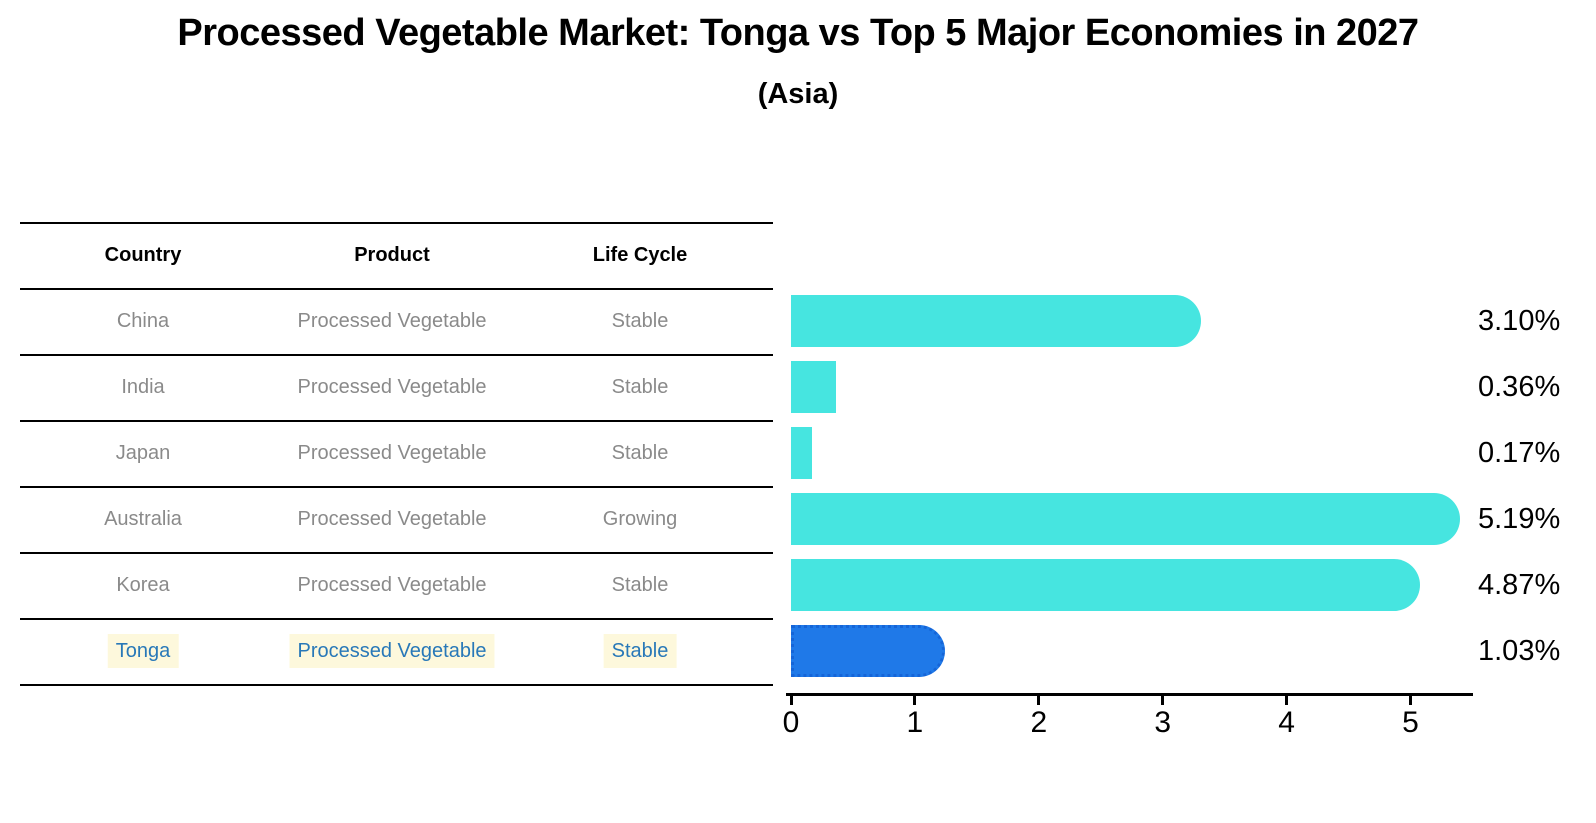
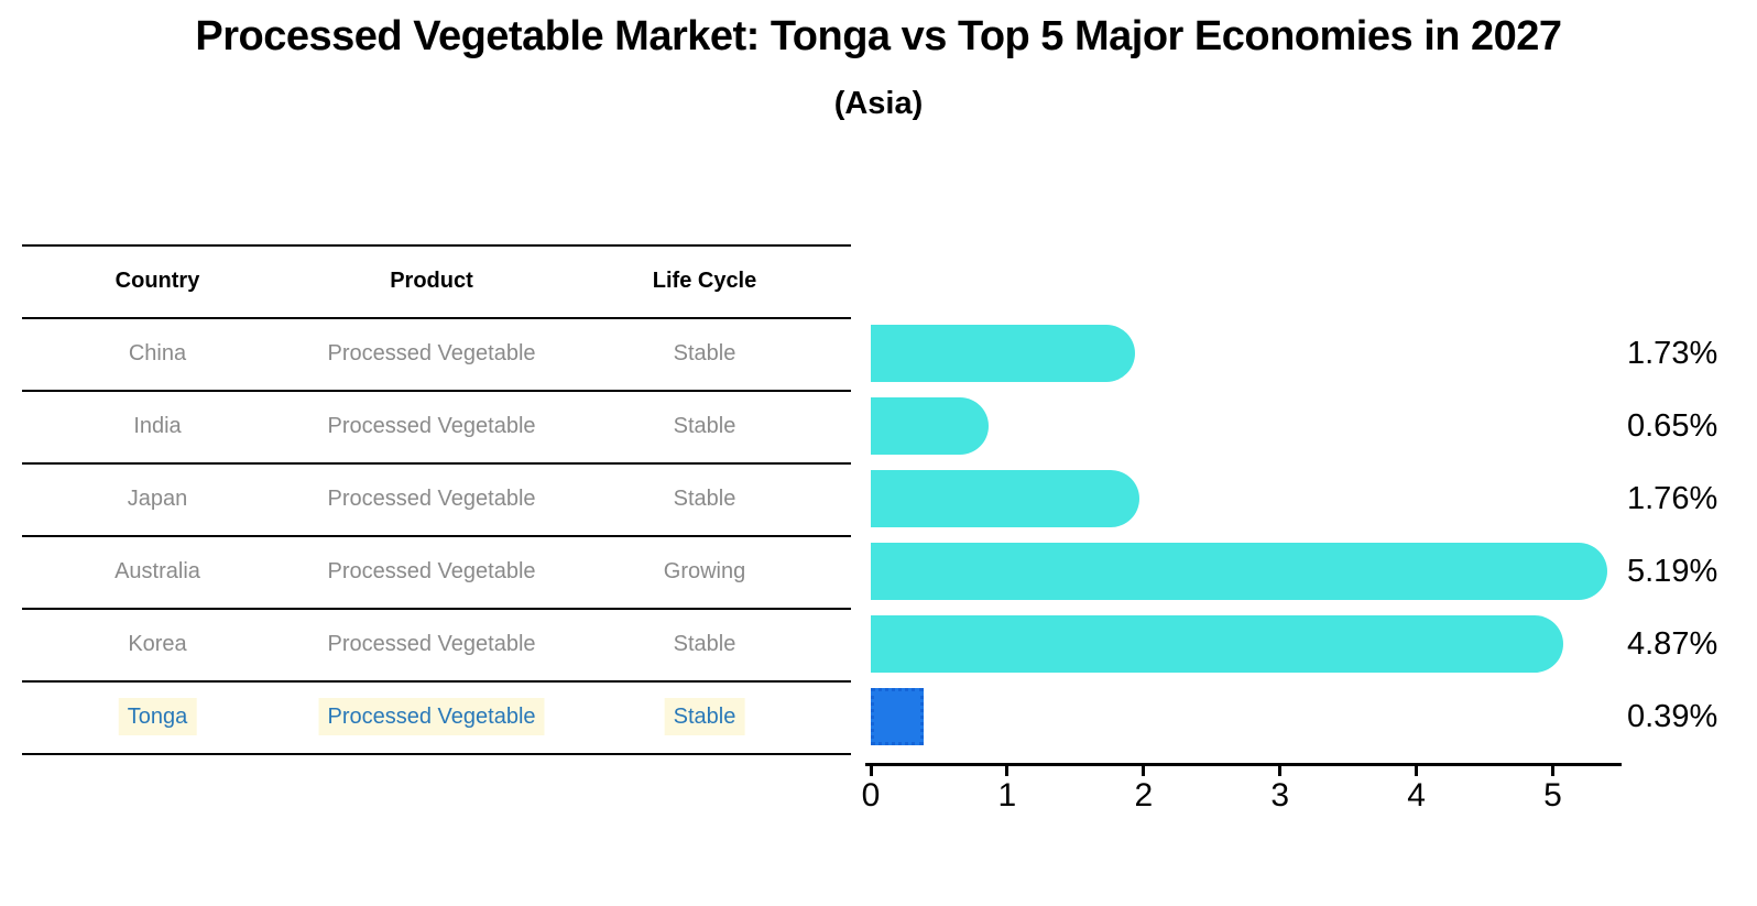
China: 3.10% -> 1.73%
India: 0.36% -> 0.65%
Japan: 0.17% -> 1.76%
Tonga: 1.03% -> 0.39%
